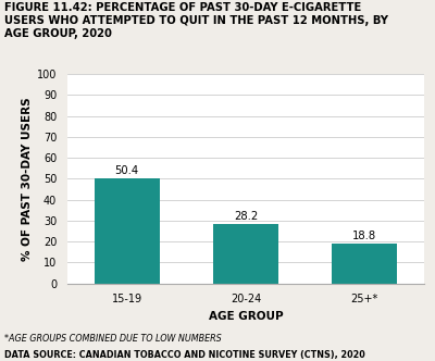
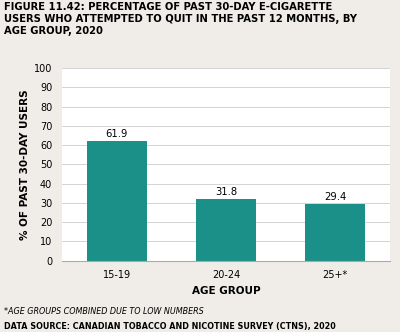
15-19: 50.4 -> 61.9
20-24: 28.2 -> 31.8
25+*: 18.8 -> 29.4
